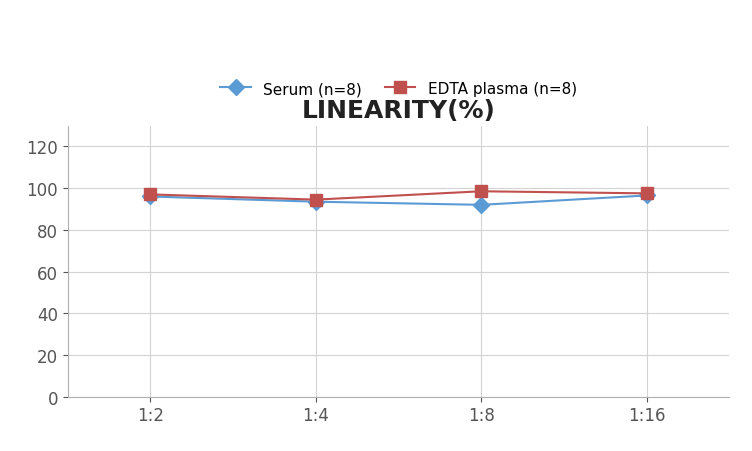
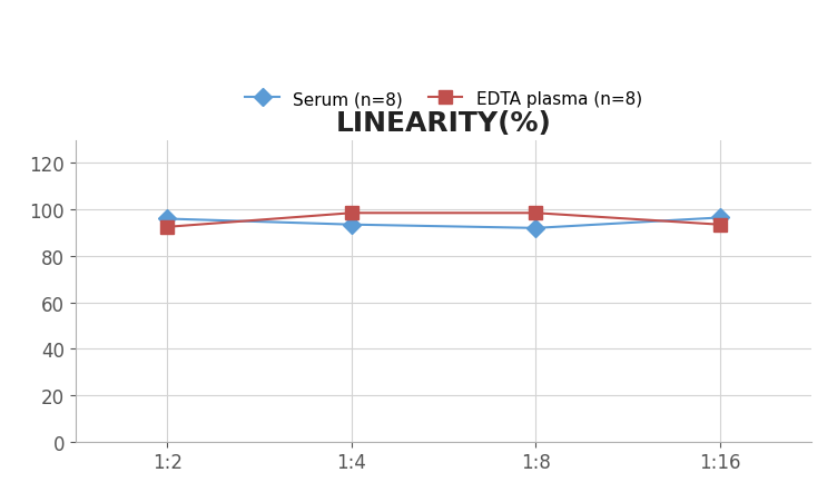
EDTA plasma (n=8)/1:2: 97.0 -> 92.5
EDTA plasma (n=8)/1:4: 94.5 -> 98.5
EDTA plasma (n=8)/1:16: 97.5 -> 93.5
